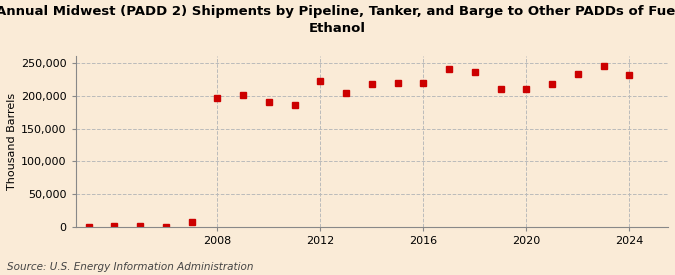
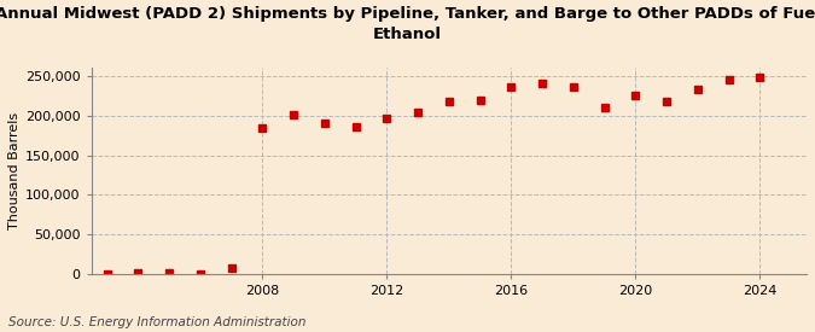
2008: 196,000 -> 185,000
2012: 222,000 -> 196,000
2016: 220,000 -> 236,000
2020: 210,000 -> 225,000
2024: 232,000 -> 248,000
